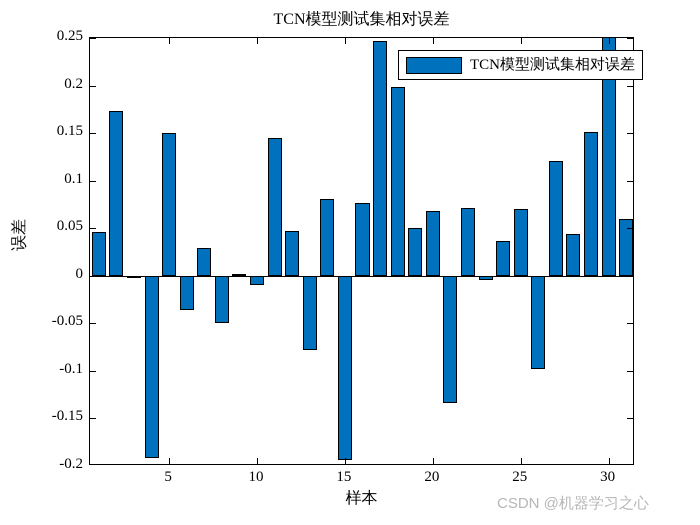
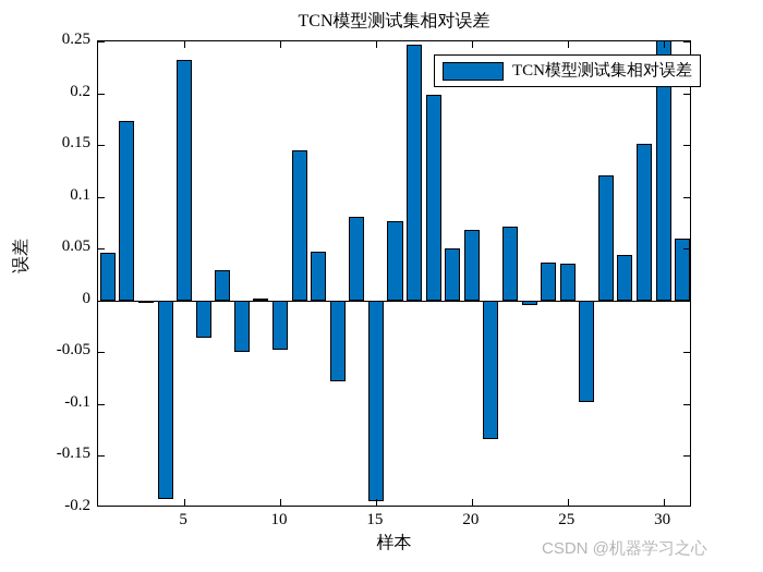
5: 0.15 -> 0.23
10: -0.01 -> -0.05
25: 0.07 -> 0.04
